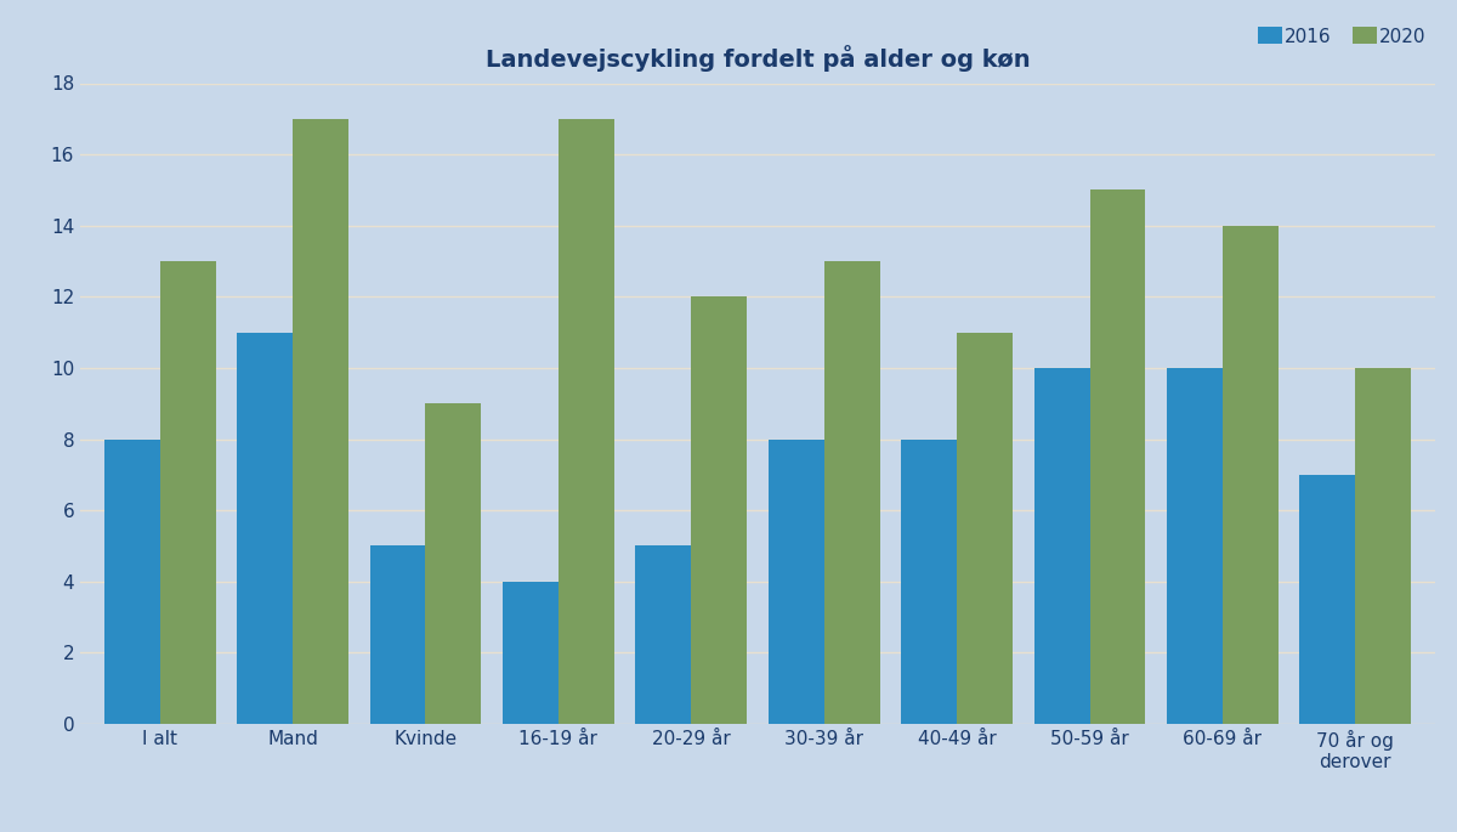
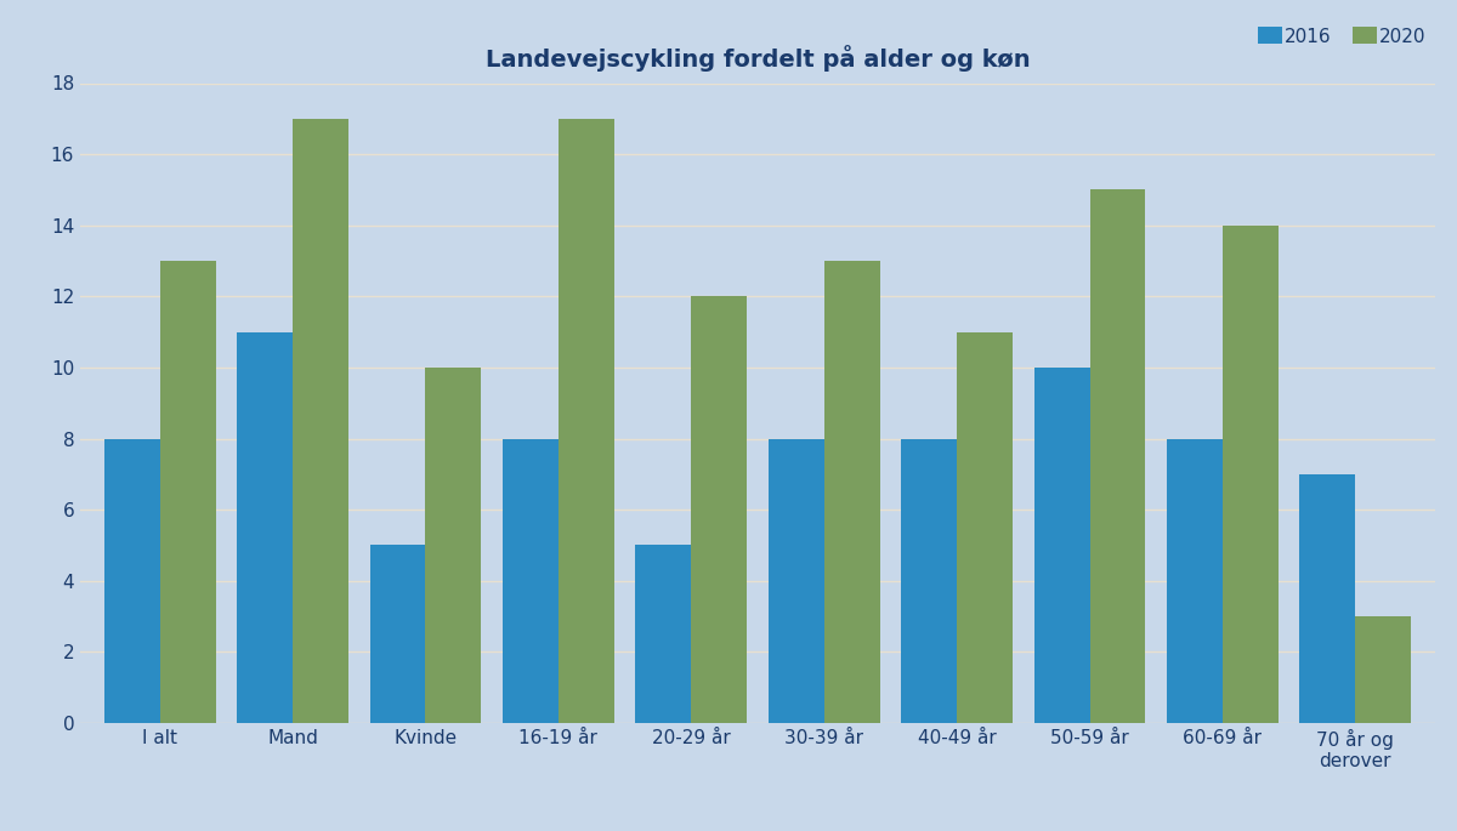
2020/Kvinde: 9 -> 10
2016/16-19 år: 4 -> 8
2016/60-69 år: 10 -> 8
2020/70 år og derover: 10 -> 3
